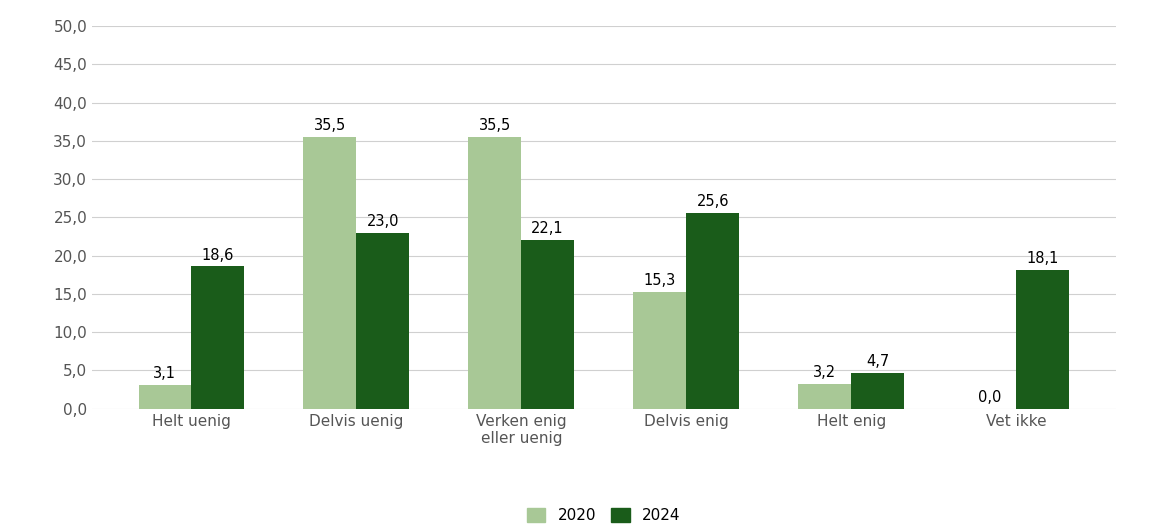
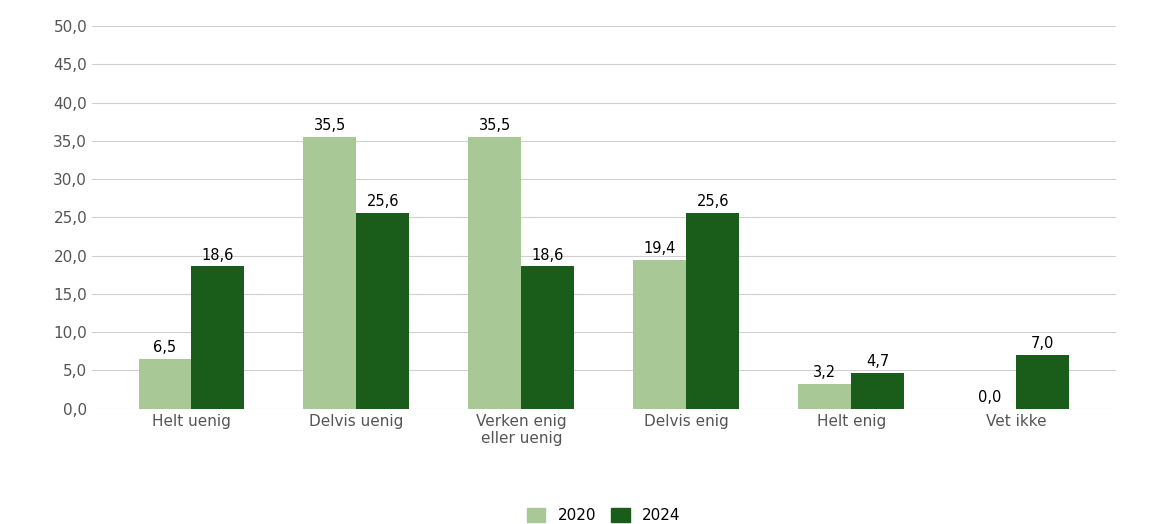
2020/Helt uenig: 3,1 -> 6,5
2024/Delvis uenig: 23,0 -> 25,6
2024/Verken enig eller uenig: 22,1 -> 18,6
2020/Delvis enig: 15,3 -> 19,4
2024/Vet ikke: 18,1 -> 7,0
